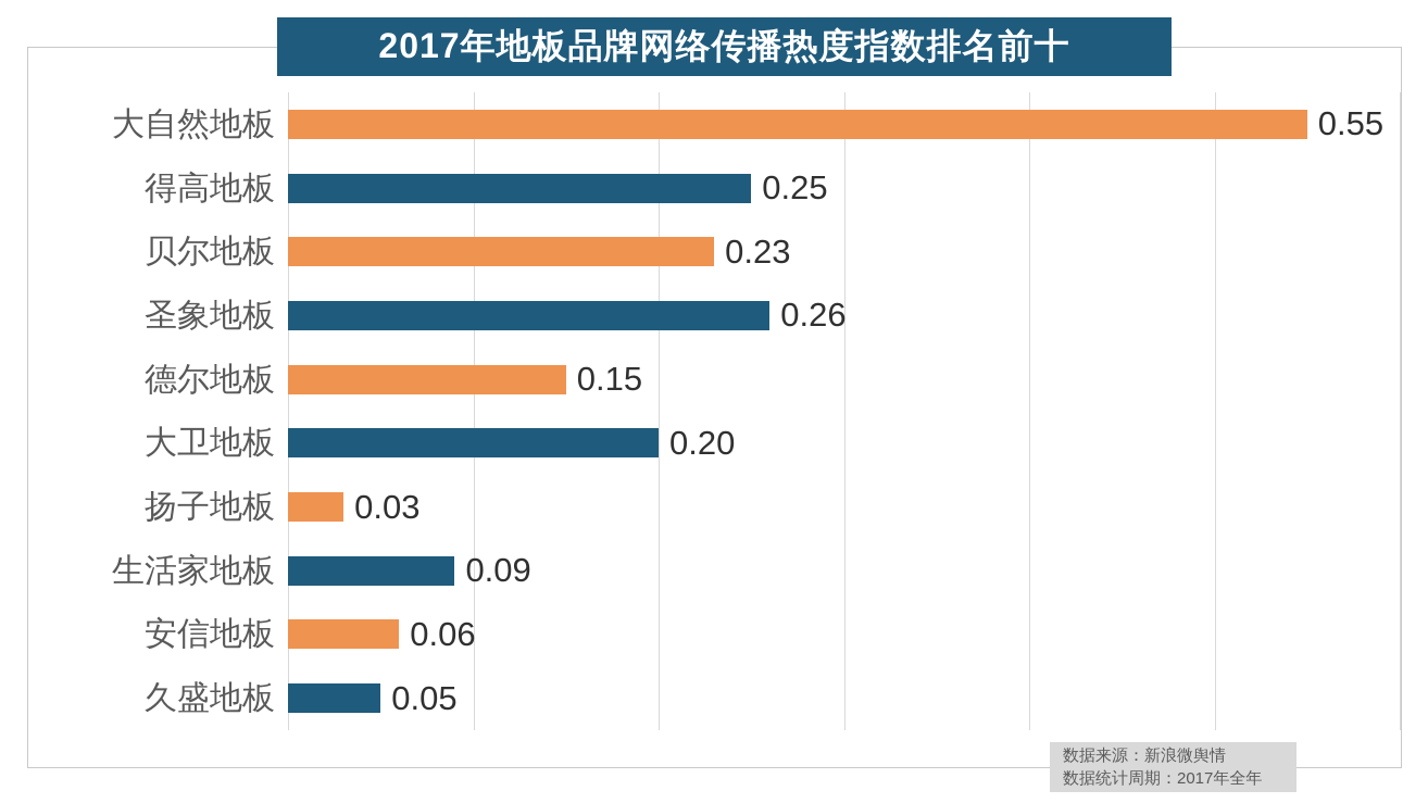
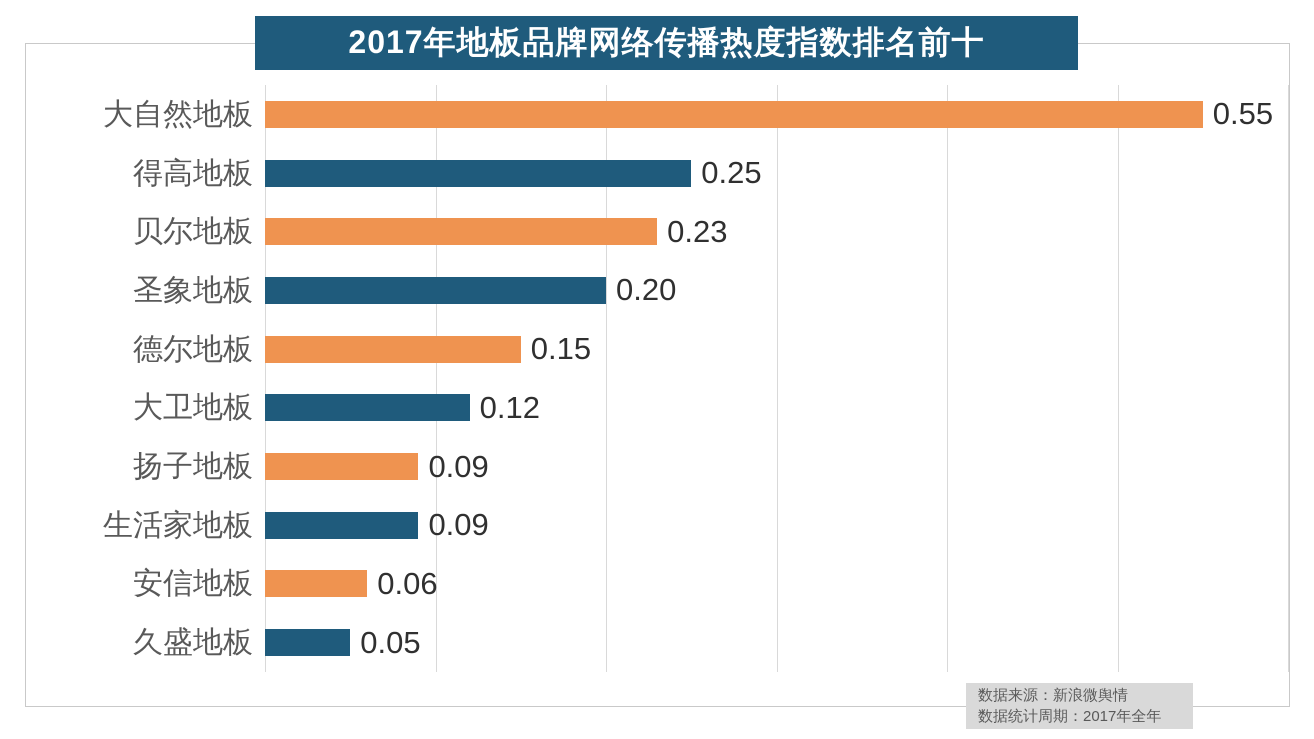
圣象地板: 0.26 -> 0.20
大卫地板: 0.20 -> 0.12
扬子地板: 0.03 -> 0.09
